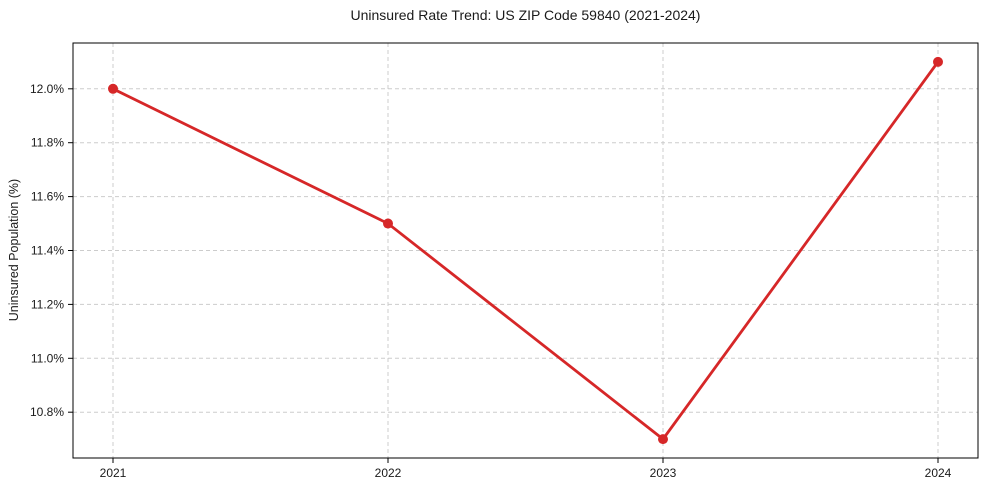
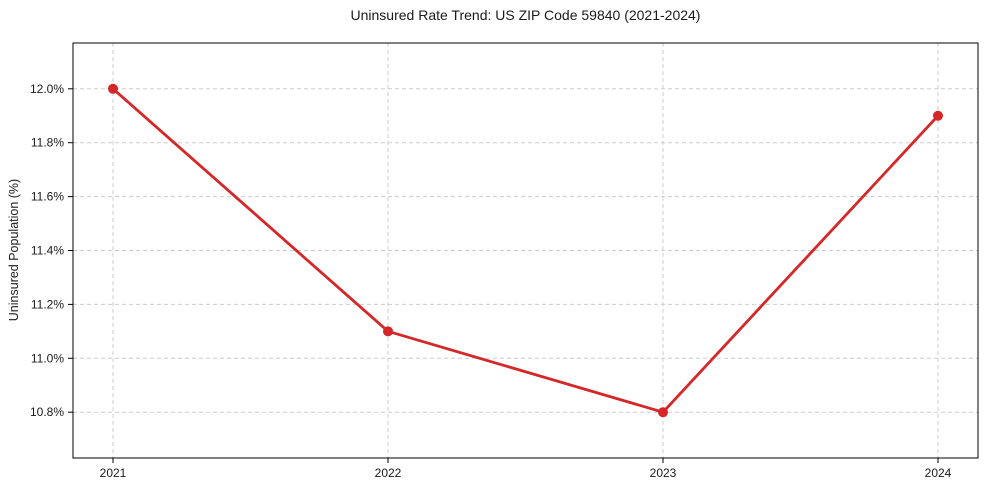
2022: 11.5% -> 11.1%
2023: 10.7% -> 10.8%
2024: 12.1% -> 11.9%
